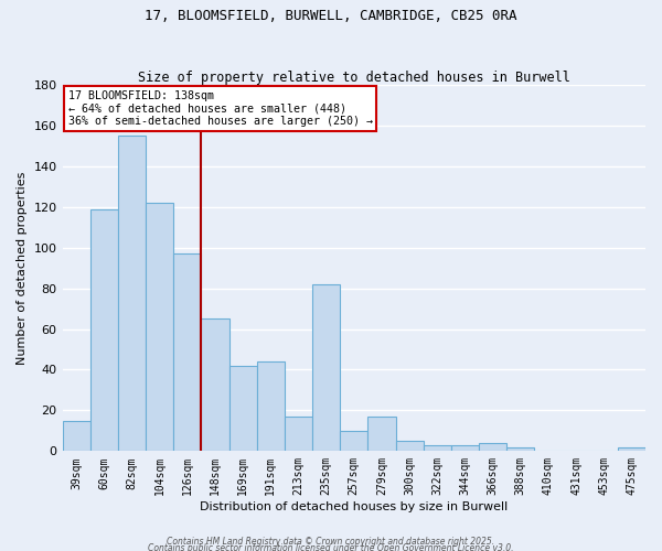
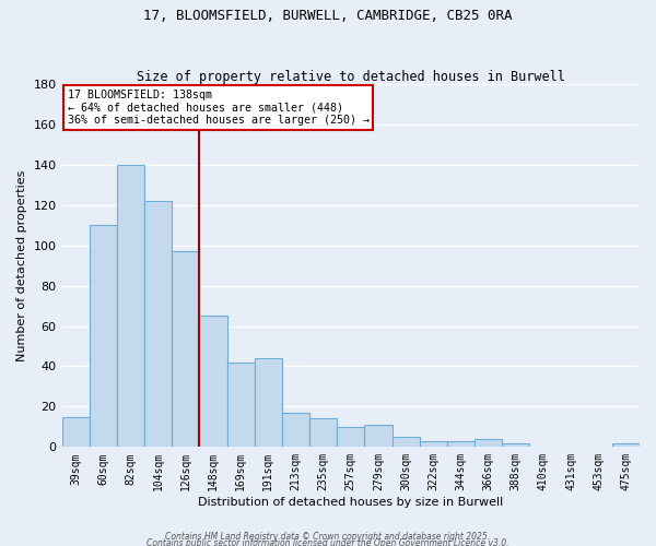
60sqm: 119 -> 110
82sqm: 155 -> 140
235sqm: 82 -> 14
279sqm: 17 -> 11
